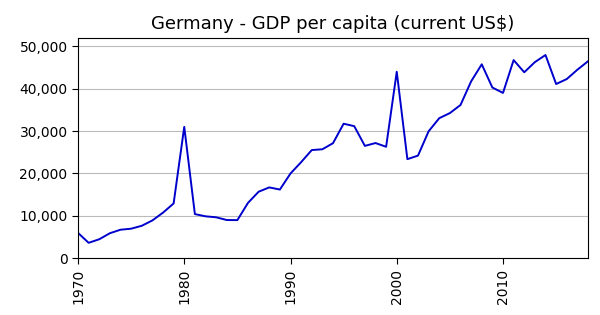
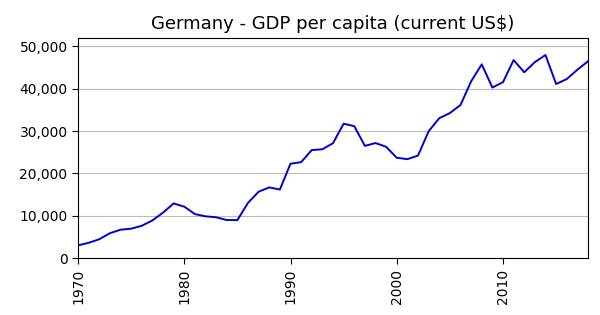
1970: 6,000 -> 3,000
1980: 31,000 -> 12,200
1990: 20,000 -> 22,300
2000: 44,000 -> 23,700
2010: 39,000 -> 41,500
